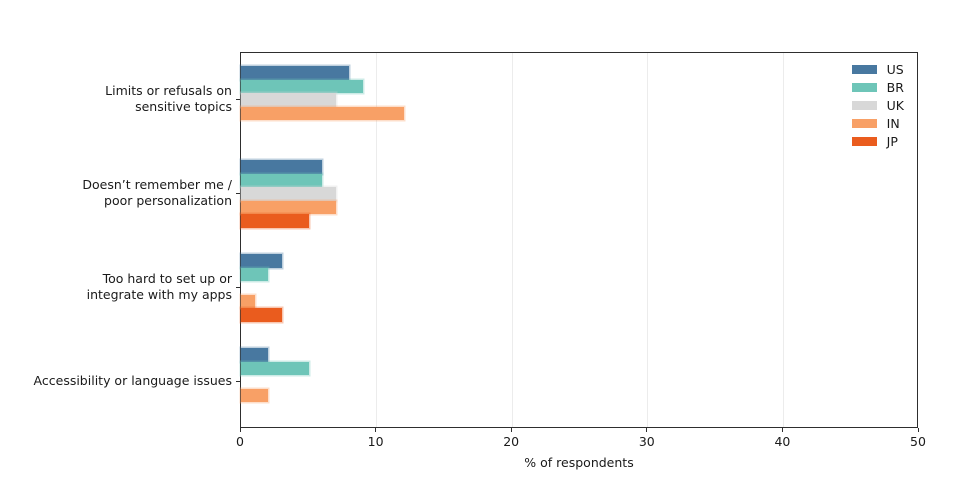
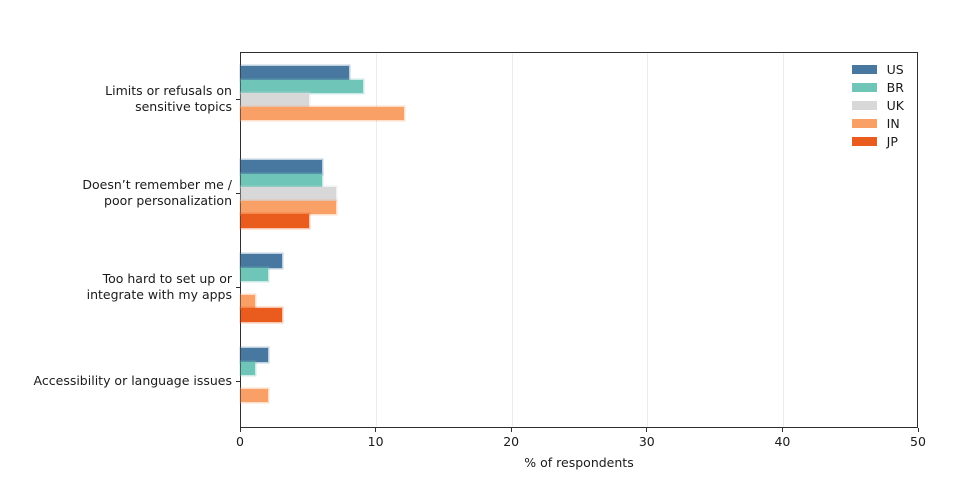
UK/Limits or refusals on sensitive topics: 7 -> 5
BR/Accessibility or language issues: 5 -> 1
